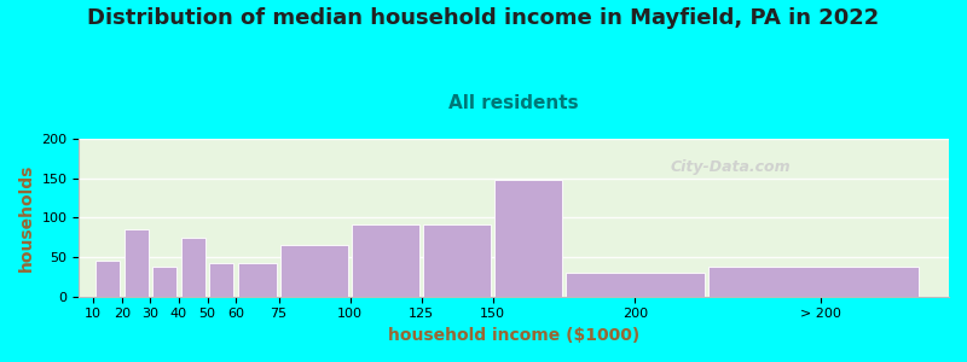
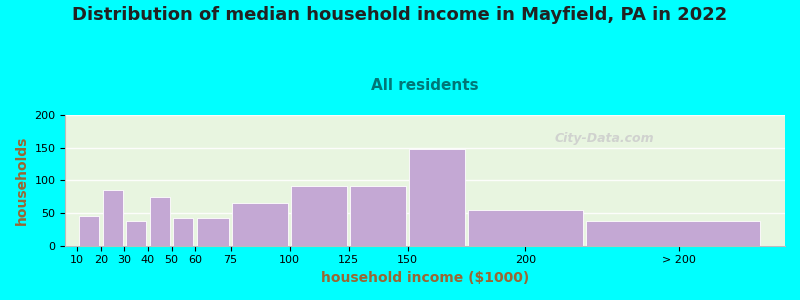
200: 30 -> 55
